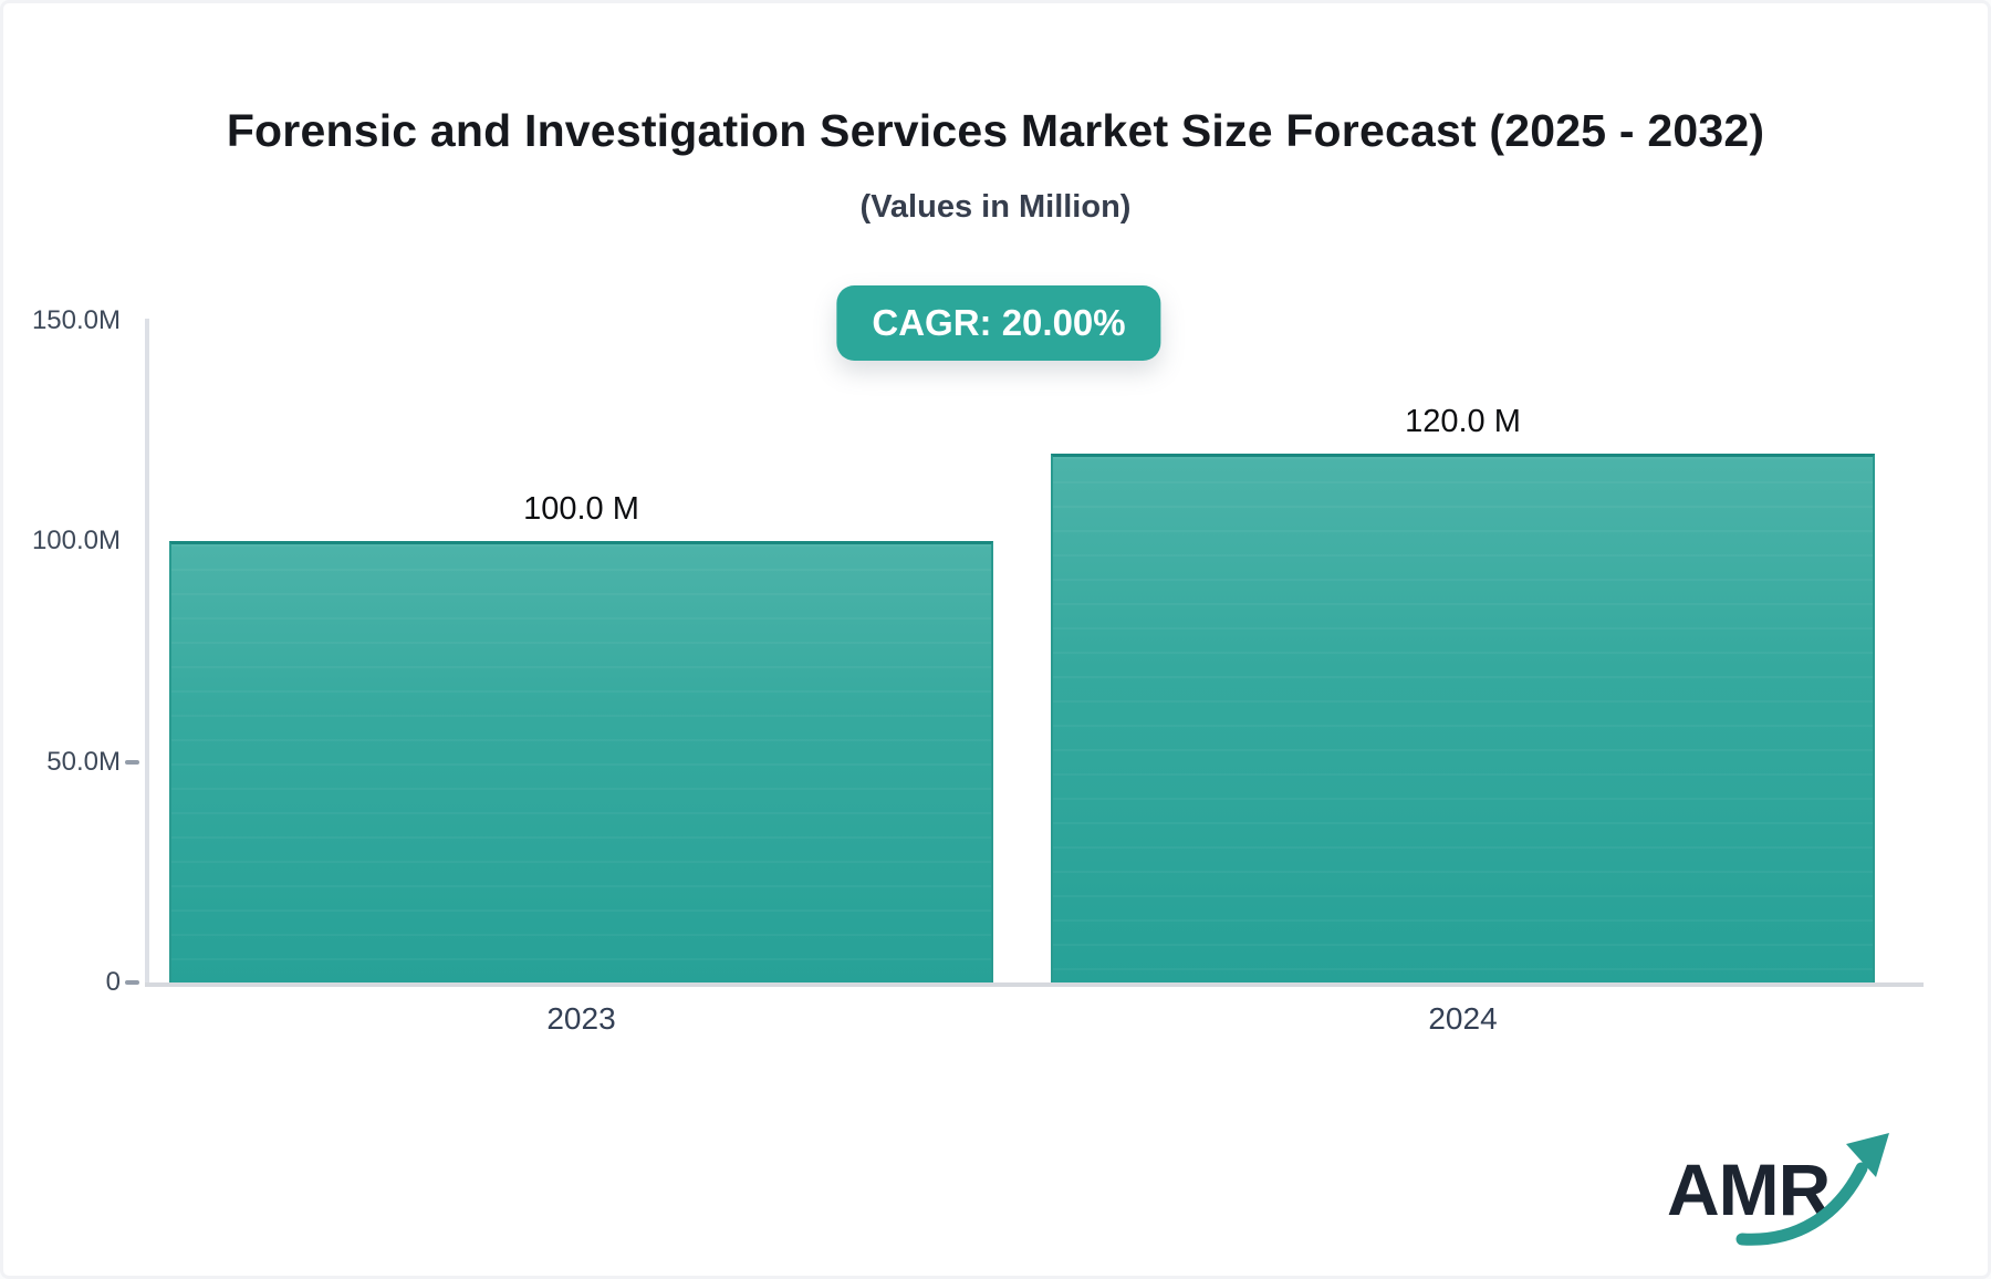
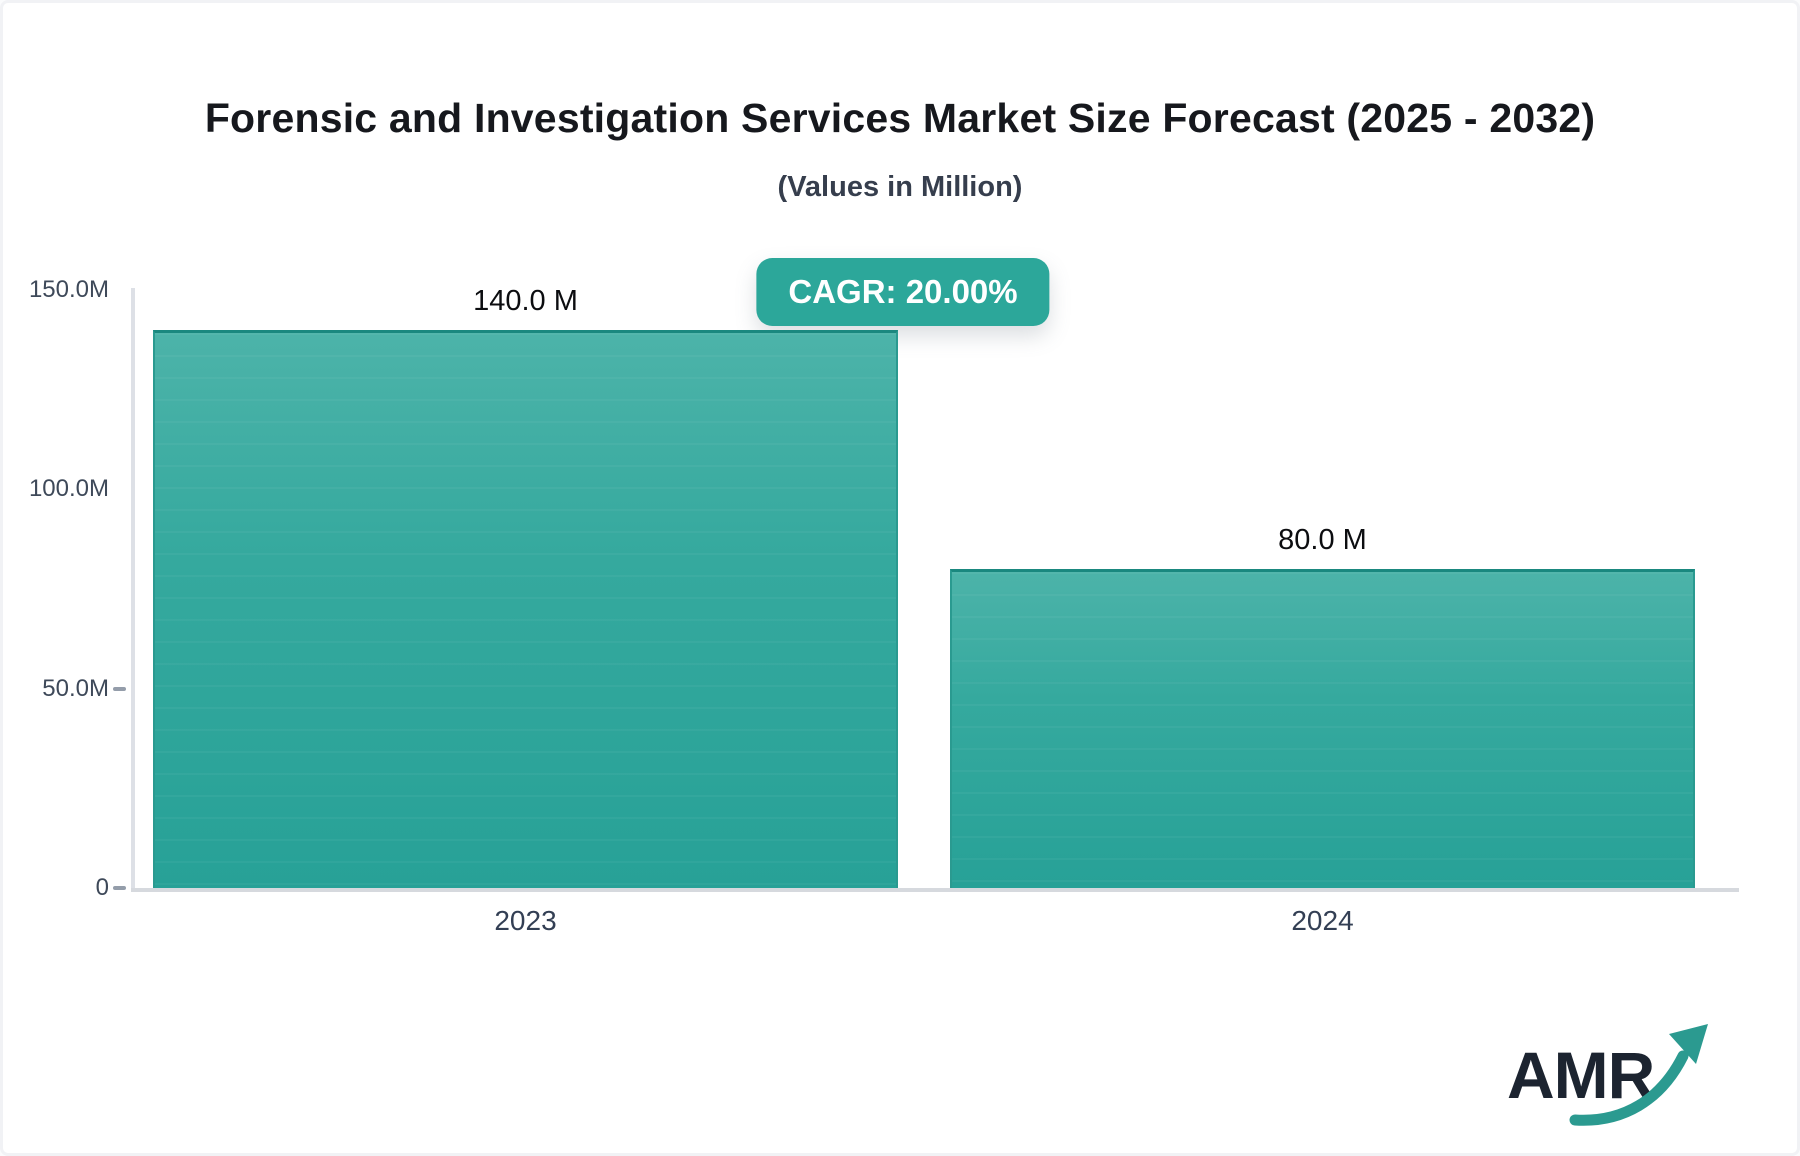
2023: 100.0 -> 140.0
2024: 120.0 -> 80.0
